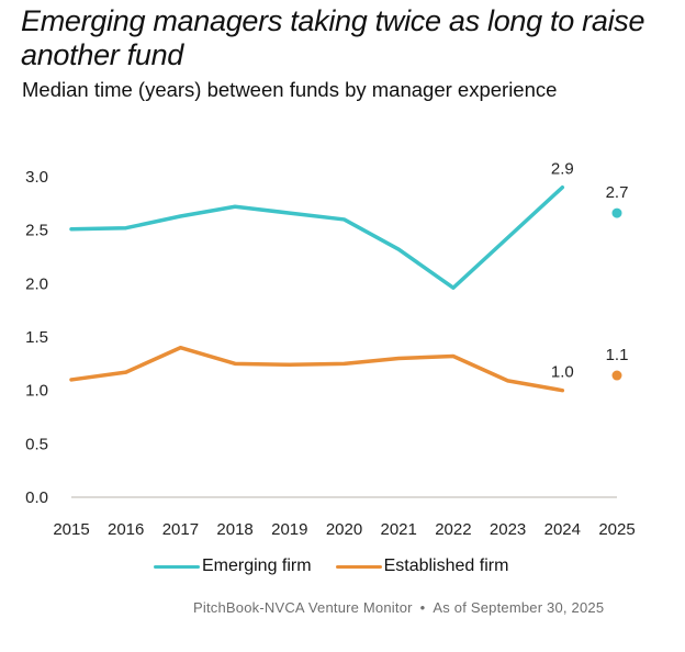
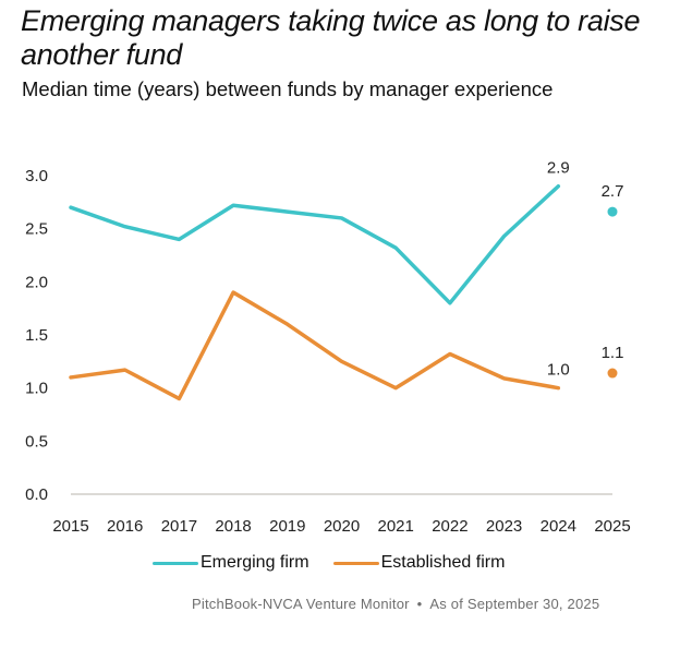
Emerging firm/2015: 2.5 -> 2.7
Emerging firm/2017: 2.6 -> 2.4
Established firm/2017: 1.4 -> 0.9
Established firm/2018: 1.2 -> 1.9
Established firm/2019: 1.2 -> 1.6
Established firm/2021: 1.3 -> 1.0
Emerging firm/2022: 2.0 -> 1.8
